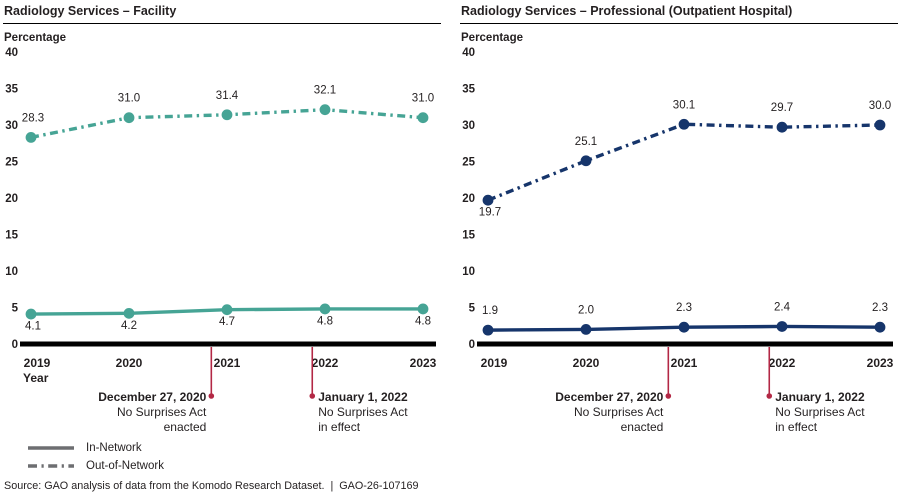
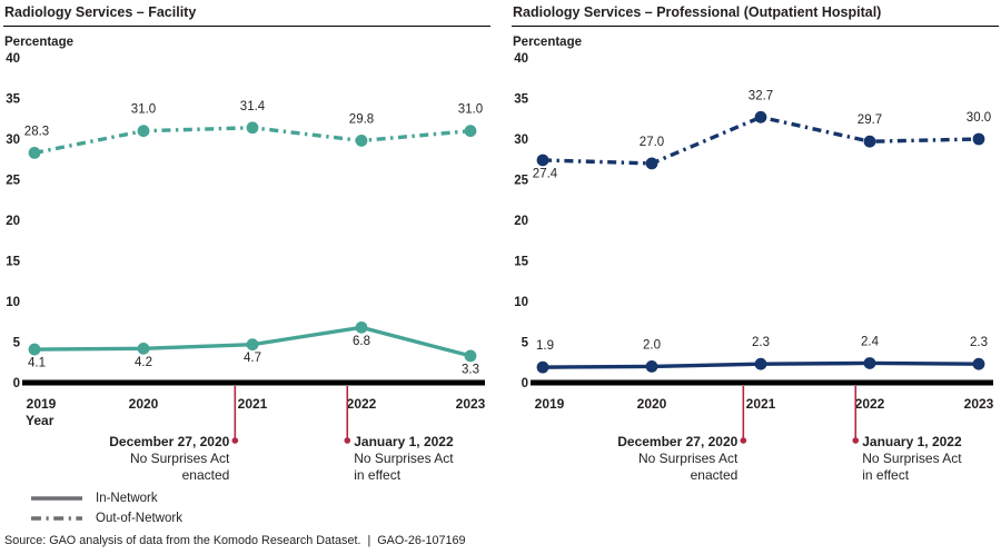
Radiology Services – Facility/Out-of-Network/2022: 32.1 -> 29.8
Radiology Services – Facility/In-Network/2022: 4.8 -> 6.8
Radiology Services – Facility/In-Network/2023: 4.8 -> 3.3
Radiology Services – Professional (Outpatient Hospital)/Out-of-Network/2019: 19.7 -> 27.4
Radiology Services – Professional (Outpatient Hospital)/Out-of-Network/2020: 25.1 -> 27.0
Radiology Services – Professional (Outpatient Hospital)/Out-of-Network/2021: 30.1 -> 32.7
